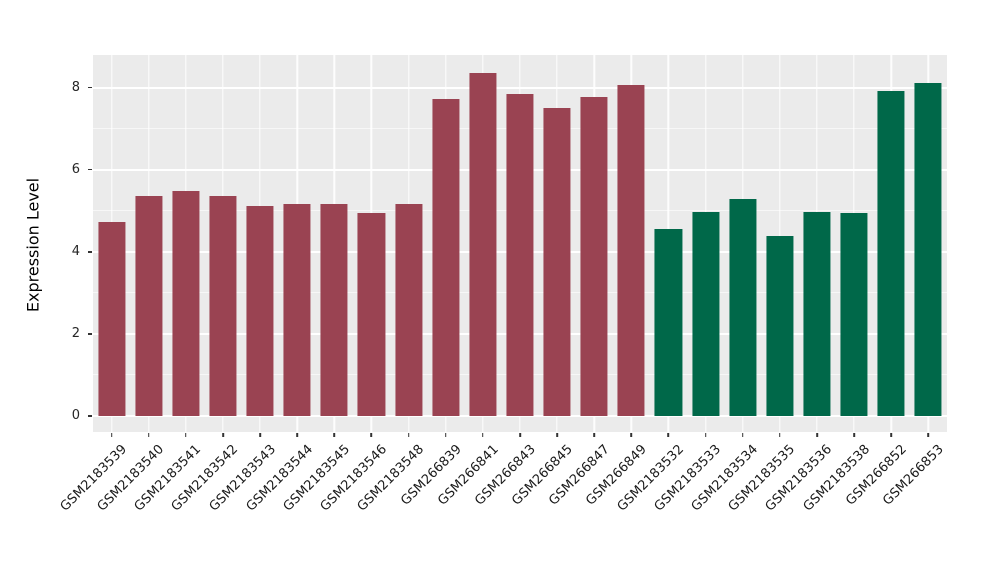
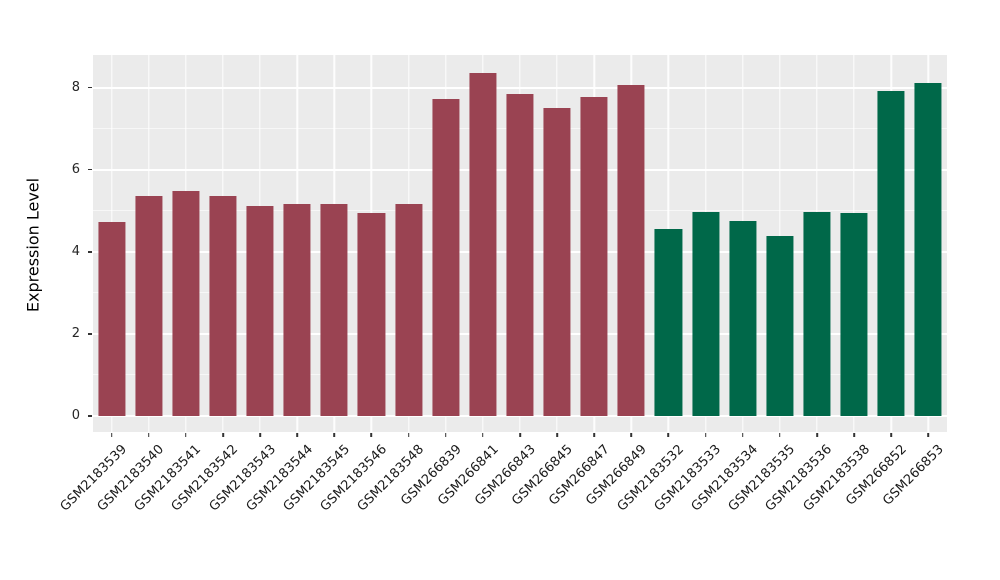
GSM2183534: 5.3 -> 4.8
